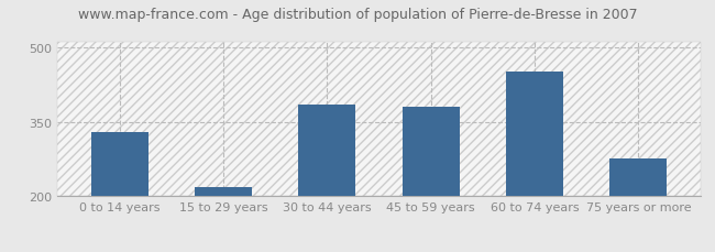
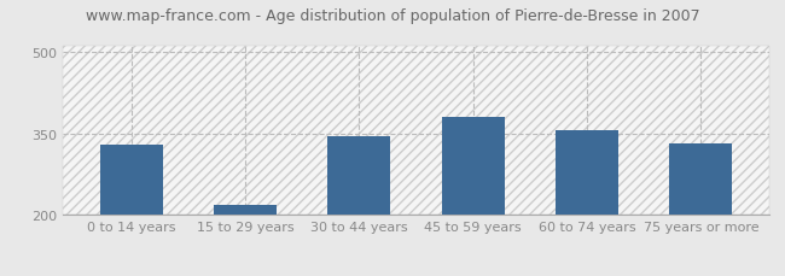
30 to 44 years: 385 -> 344
60 to 74 years: 450 -> 355
75 years or more: 275 -> 331
